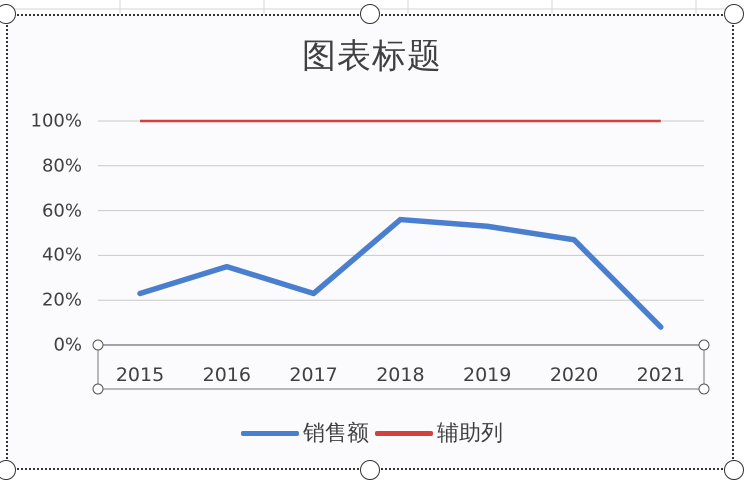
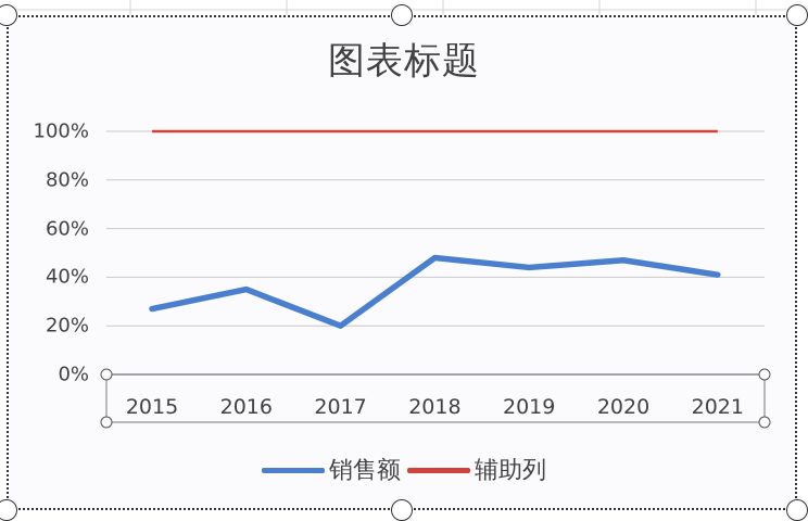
销售额/2015: 23% -> 27%
销售额/2017: 23% -> 20%
销售额/2018: 56% -> 48%
销售额/2019: 53% -> 44%
销售额/2021: 8% -> 41%
